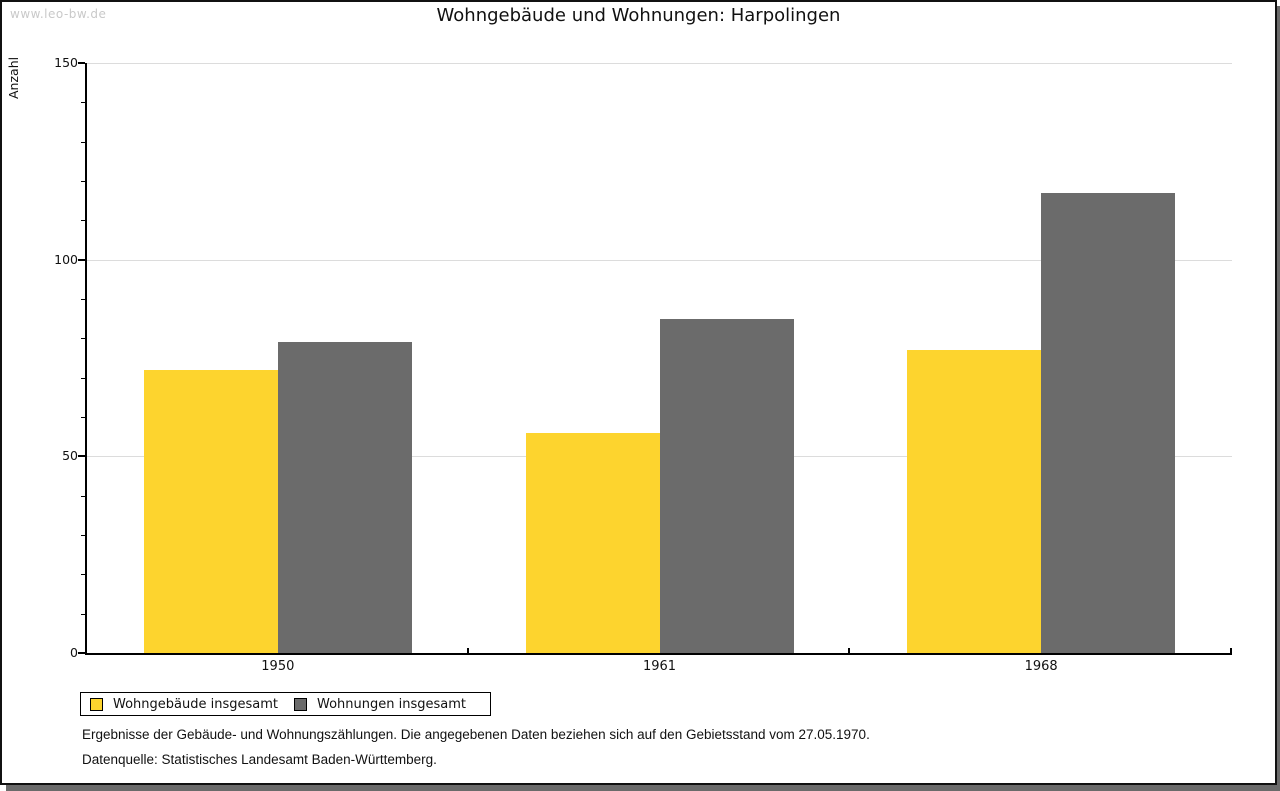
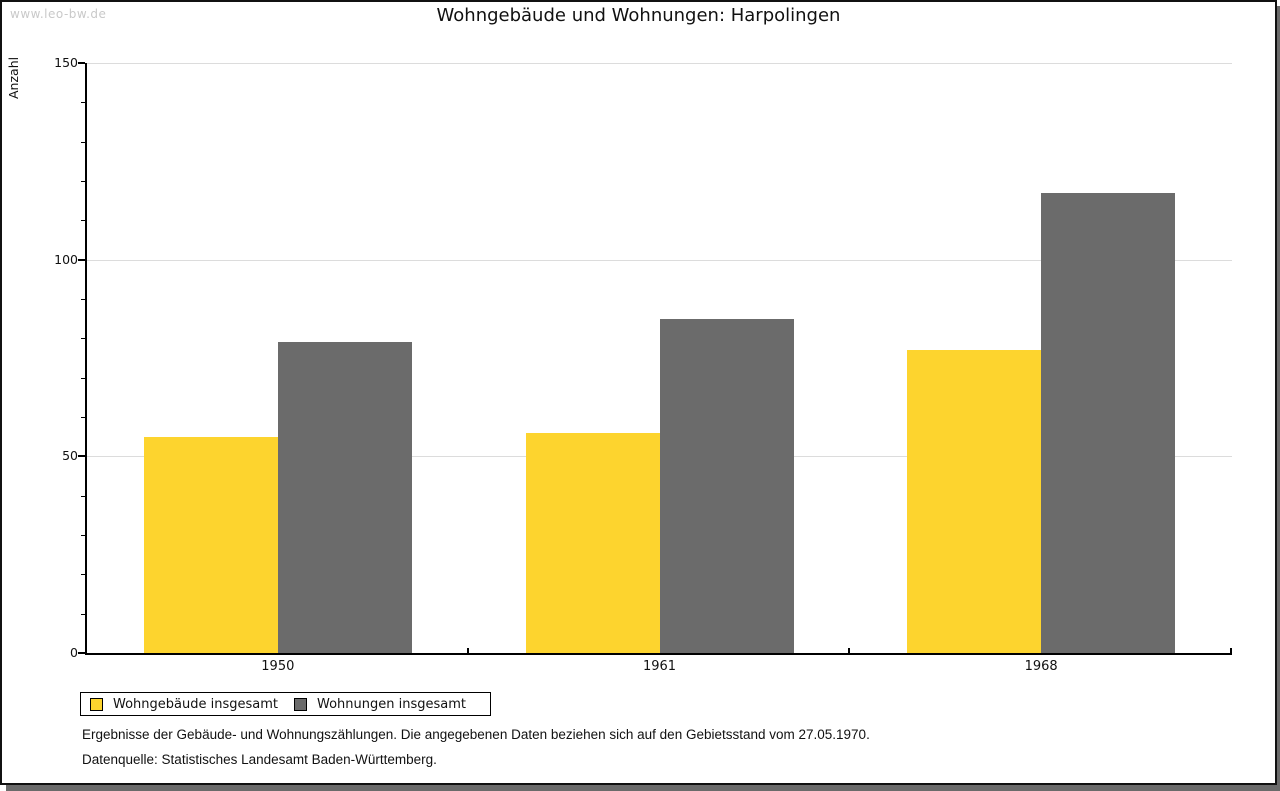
Wohngebäude insgesamt/1950: 72 -> 55
